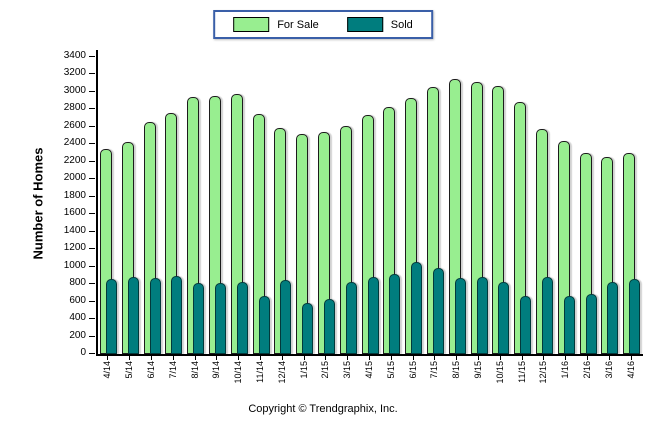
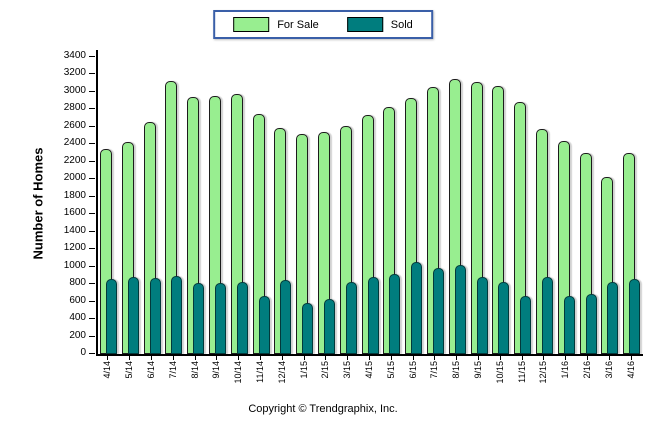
For Sale/7/14: 2700 -> 3100
Sold/8/15: 800 -> 1000
For Sale/3/16: 2200 -> 2000
